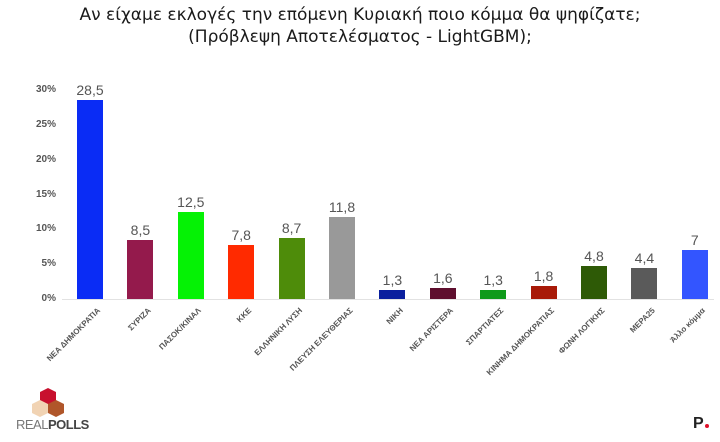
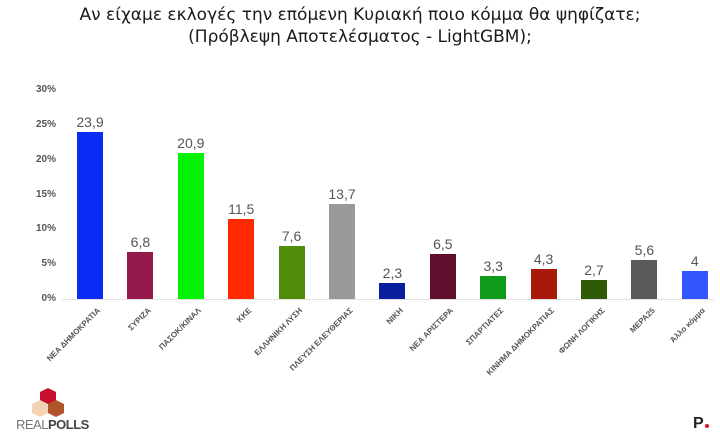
ΝΕΑ ΔΗΜΟΚΡΑΤΙΑ: 28,5 -> 23,9
ΣΥΡΙΖΑ: 8,5 -> 6,8
ΠΑΣΟΚ/ΚΙΝΑΛ: 12,5 -> 20,9
ΚΚΕ: 7,8 -> 11,5
ΕΛΛΗΝΙΚΗ ΛΥΣΗ: 8,7 -> 7,6
ΠΛΕΥΣΗ ΕΛΕΥΘΕΡΙΑΣ: 11,8 -> 13,7
ΝΙΚΗ: 1,3 -> 2,3
ΝΕΑ ΑΡΙΣΤΕΡΑ: 1,6 -> 6,5
ΣΠΑΡΤΙΑΤΕΣ: 1,3 -> 3,3
ΚΙΝΗΜΑ ΔΗΜΟΚΡΑΤΙΑΣ: 1,8 -> 4,3
ΦΩΝΗ ΛΟΓΙΚΗΣ: 4,8 -> 2,7
ΜΕΡΑ25: 4,4 -> 5,6
Άλλο κόμμα: 7 -> 4
